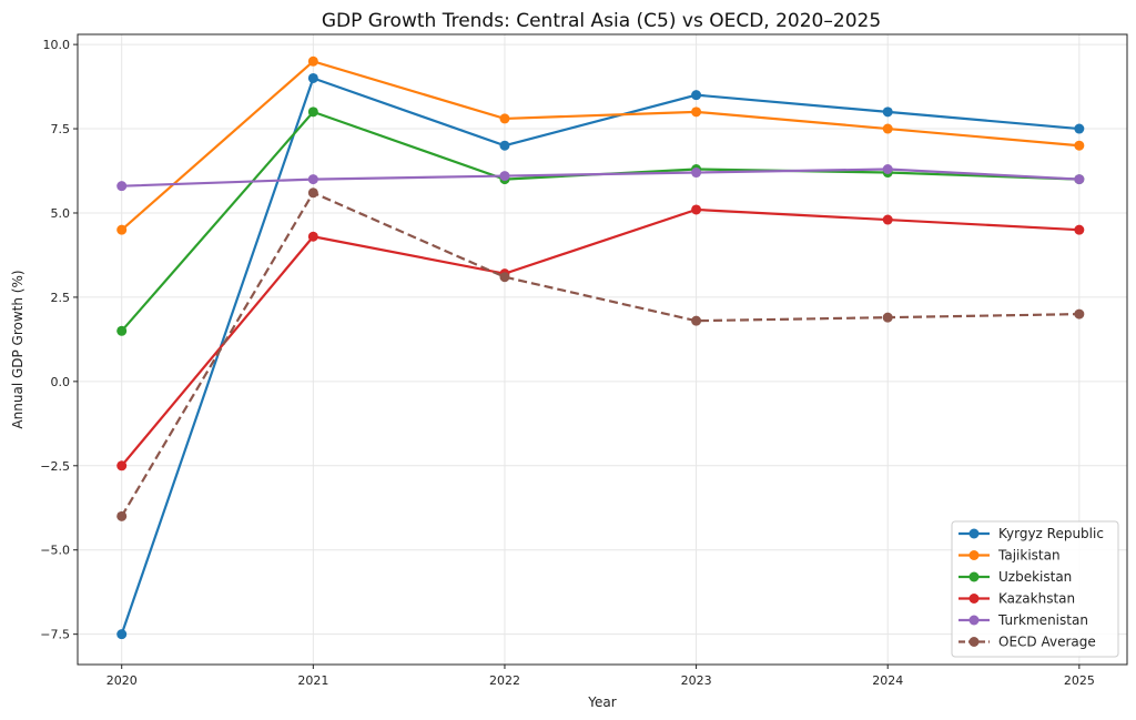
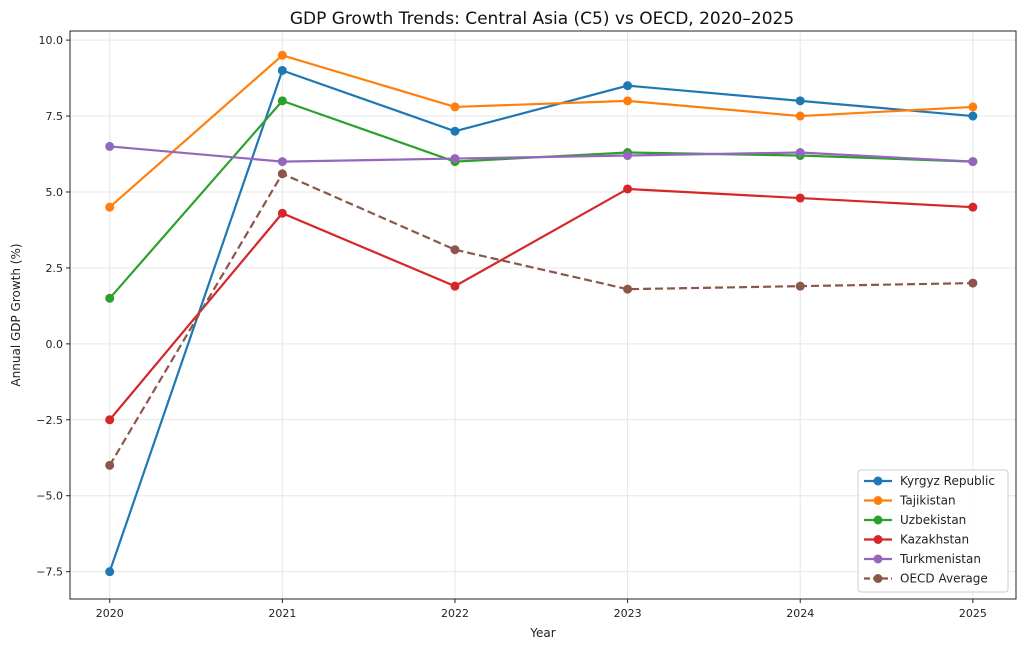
Turkmenistan/2020: 5.8 -> 6.5
Kazakhstan/2022: 3.2 -> 1.9
Tajikistan/2025: 7.0 -> 7.8
